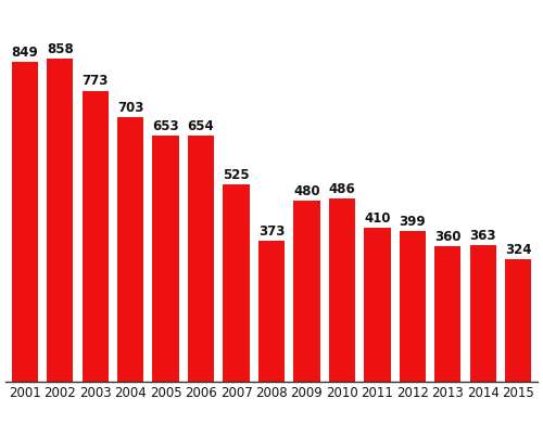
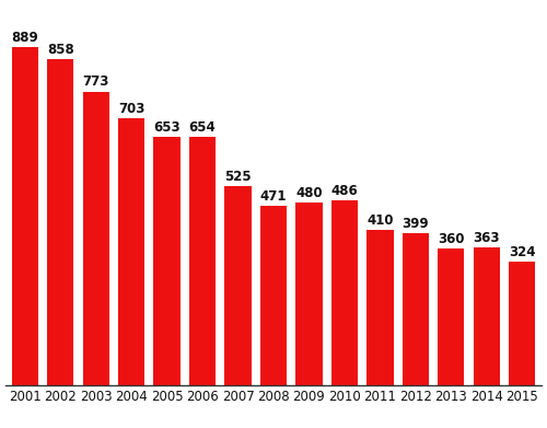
2001: 849 -> 889
2008: 373 -> 471
